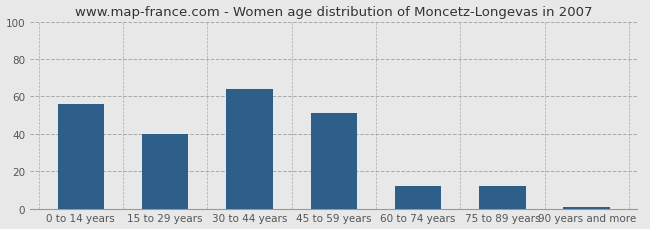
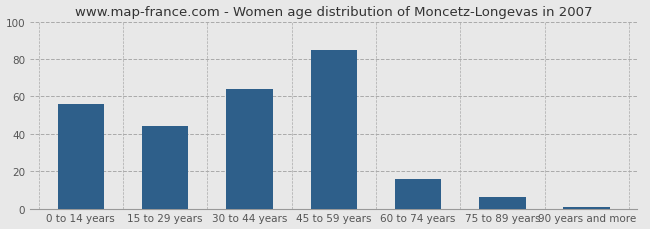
15 to 29 years: 40 -> 44
45 to 59 years: 51 -> 85
60 to 74 years: 12 -> 16
75 to 89 years: 12 -> 6
